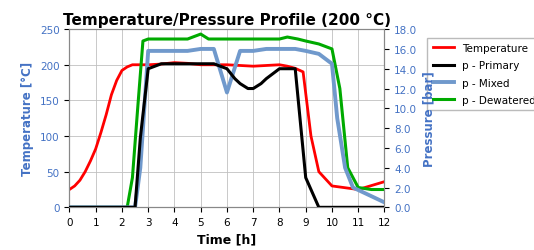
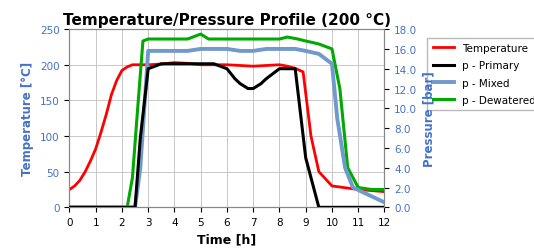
p - Mixed/6: 11.6 -> 16.0
p - Primary/9: 3.0 -> 5.0
Temperature/12: 36 -> 22
